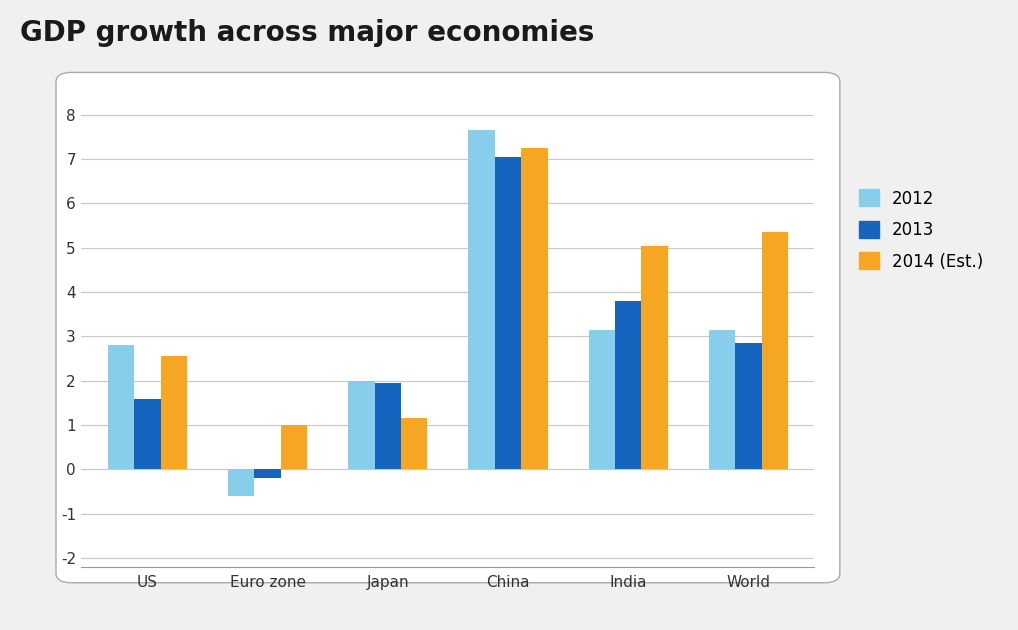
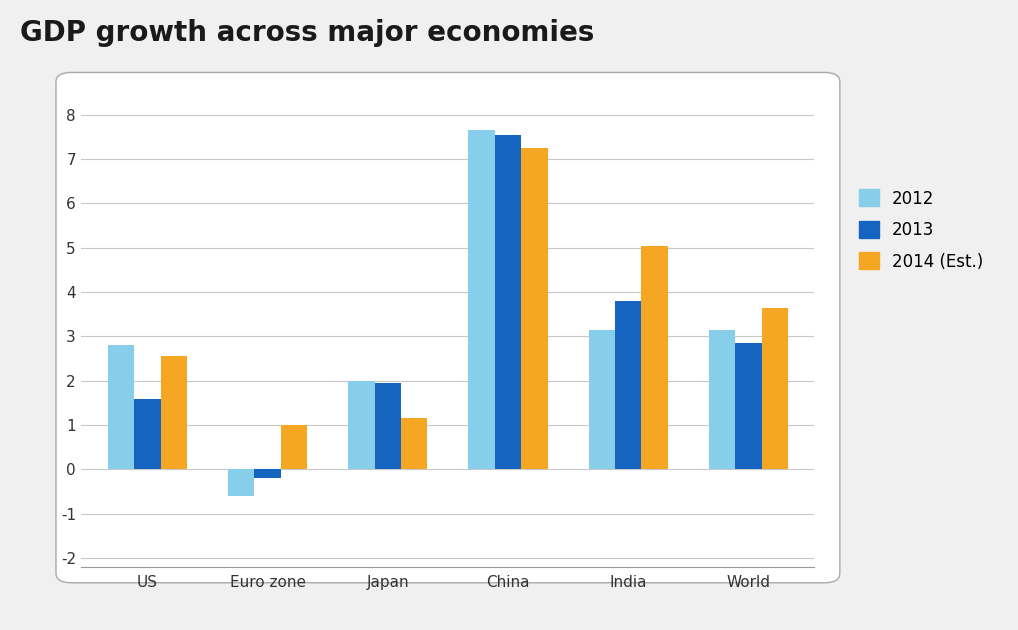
2013/China: 7.05 -> 7.55
2014 (Est.)/World: 5.35 -> 3.65
